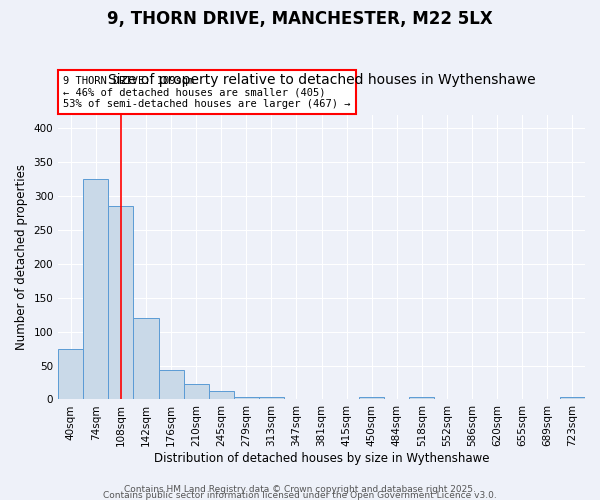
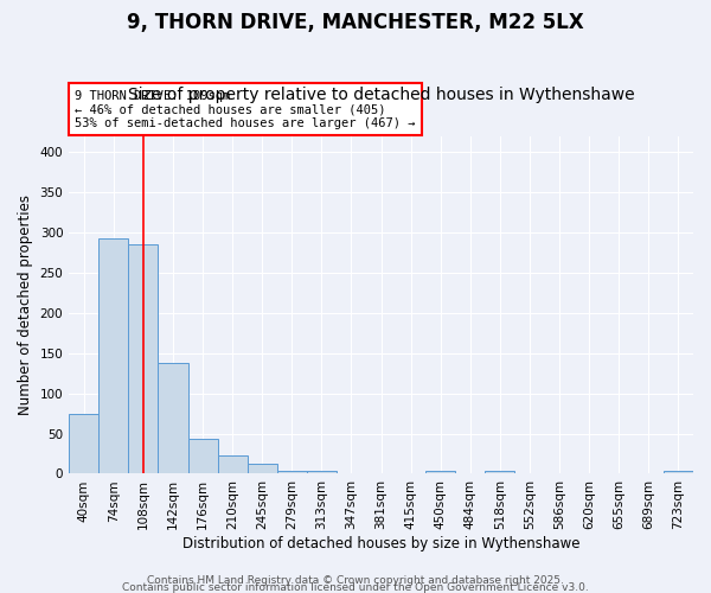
74sqm: 325 -> 292
142sqm: 120 -> 138
